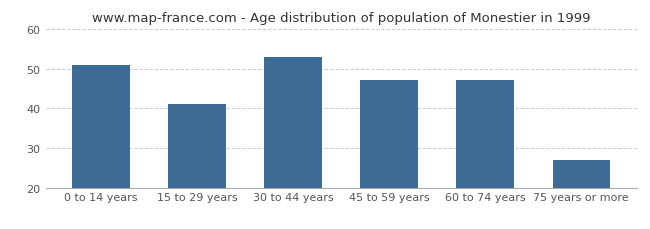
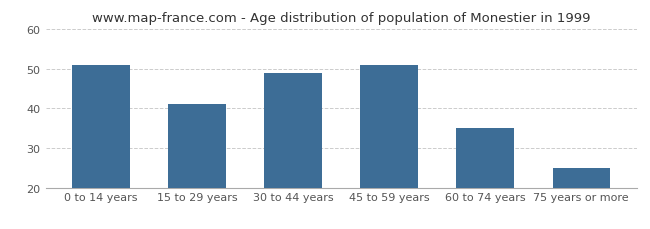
30 to 44 years: 53 -> 49
45 to 59 years: 47 -> 51
60 to 74 years: 47 -> 35
75 years or more: 27 -> 25
